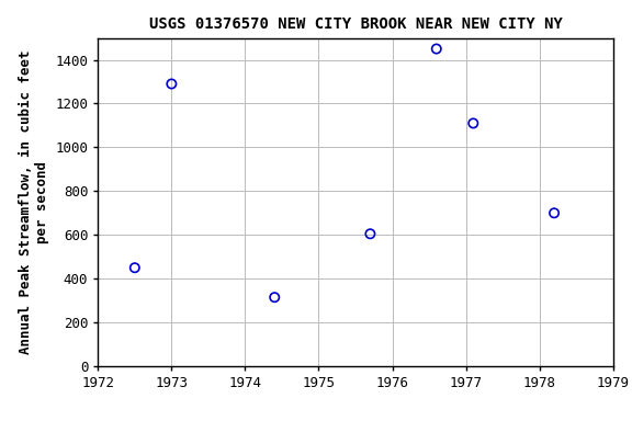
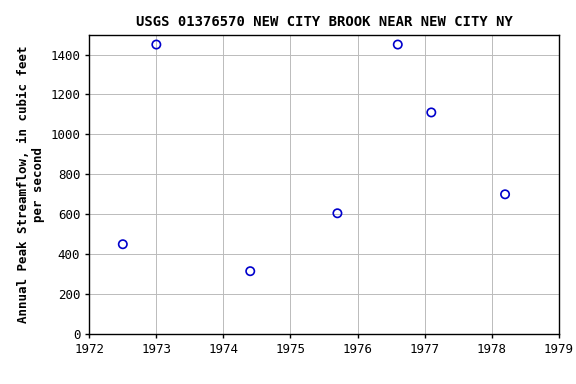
1973: 1290 -> 1450
